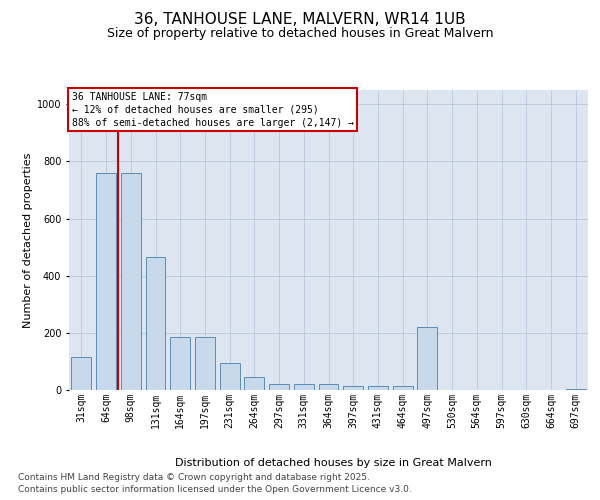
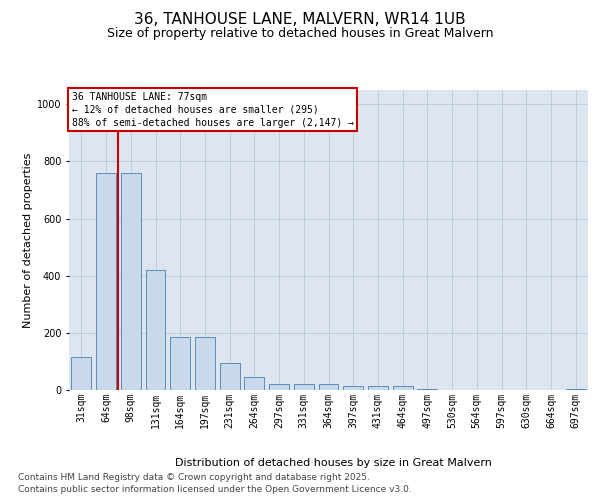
131sqm: 465 -> 420
497sqm: 220 -> 5
